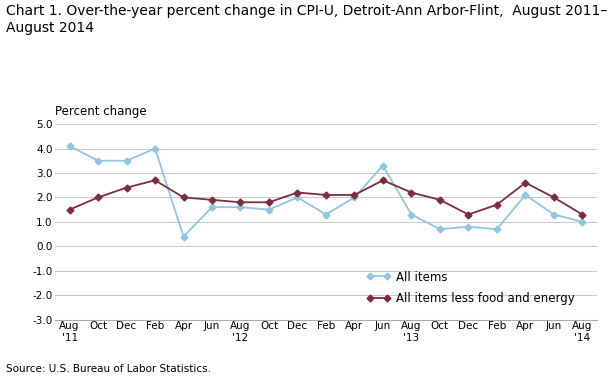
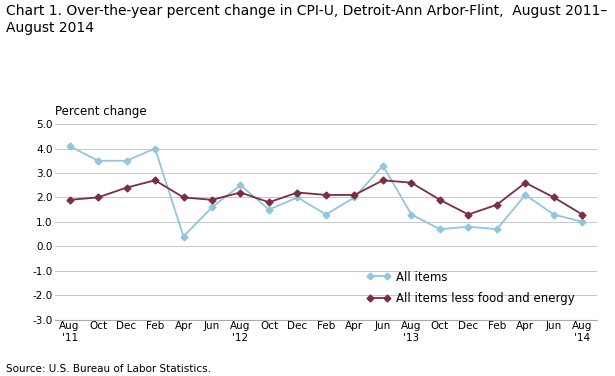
All items less food and energy/Aug '11: 1.5 -> 1.9
All items/Aug '12: 1.6 -> 2.5
All items less food and energy/Aug '12: 1.8 -> 2.2
All items less food and energy/Aug '13: 2.2 -> 2.6
